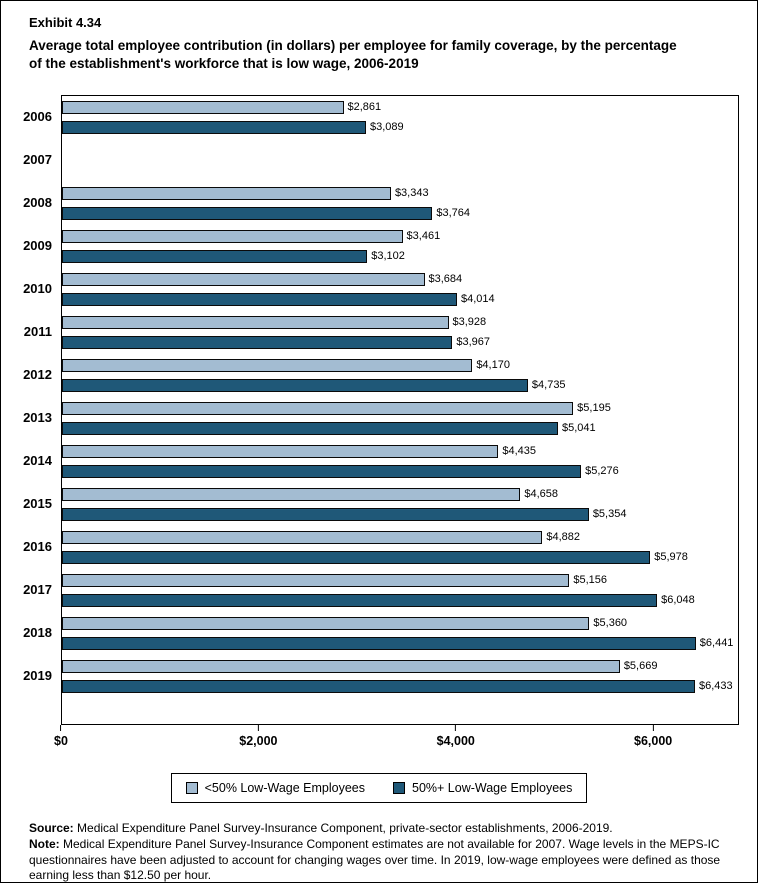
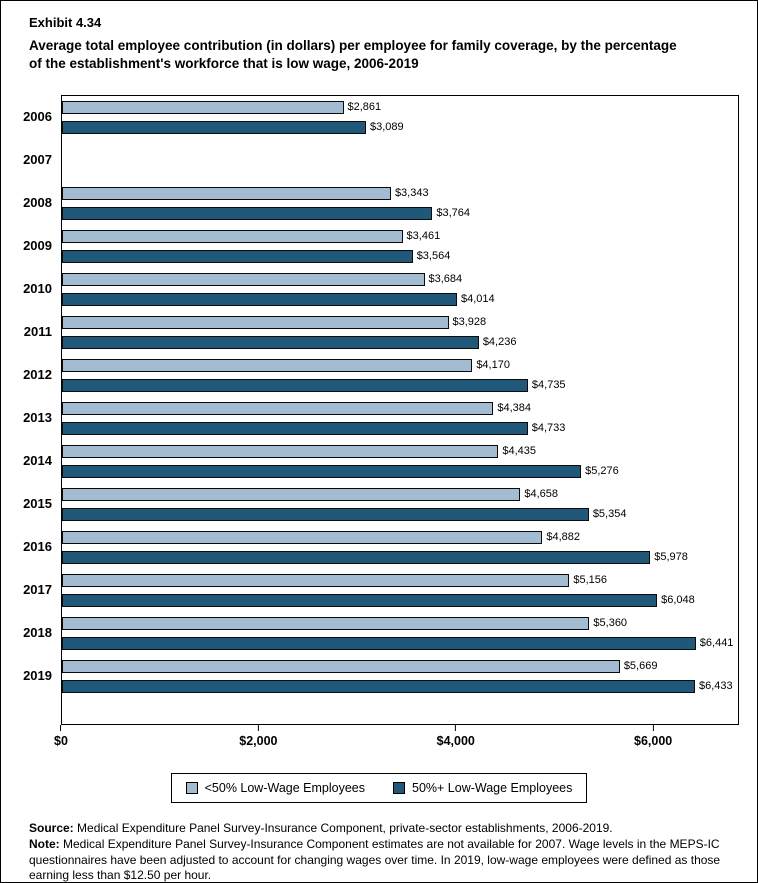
50%+ Low-Wage Employees/2009: $3,102 -> $3,564
50%+ Low-Wage Employees/2011: $3,967 -> $4,236
<50% Low-Wage Employees/2013: $5,195 -> $4,384
50%+ Low-Wage Employees/2013: $5,041 -> $4,733
